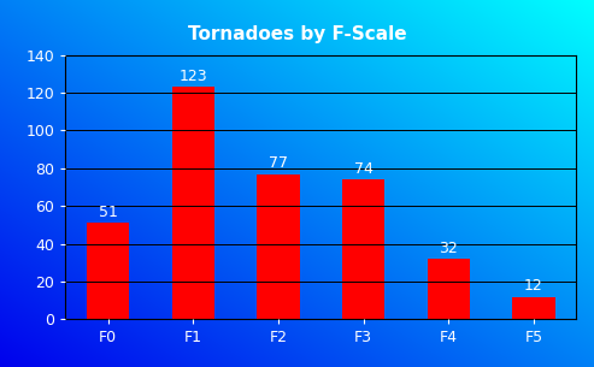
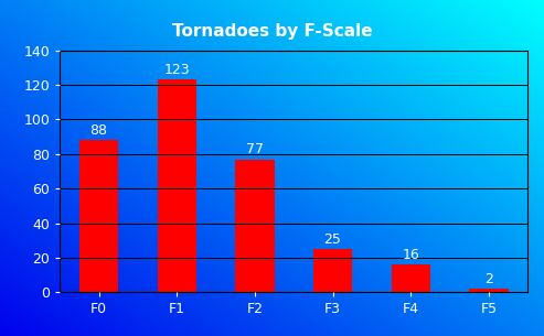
F0: 51 -> 88
F3: 74 -> 25
F4: 32 -> 16
F5: 12 -> 2
